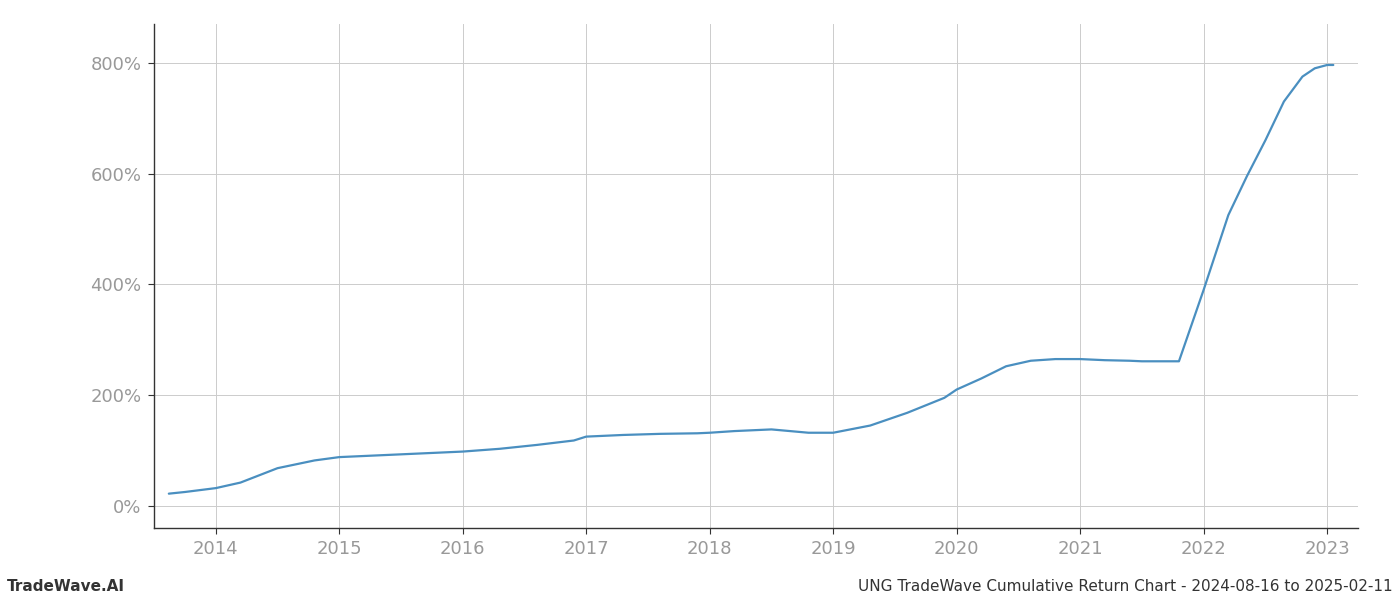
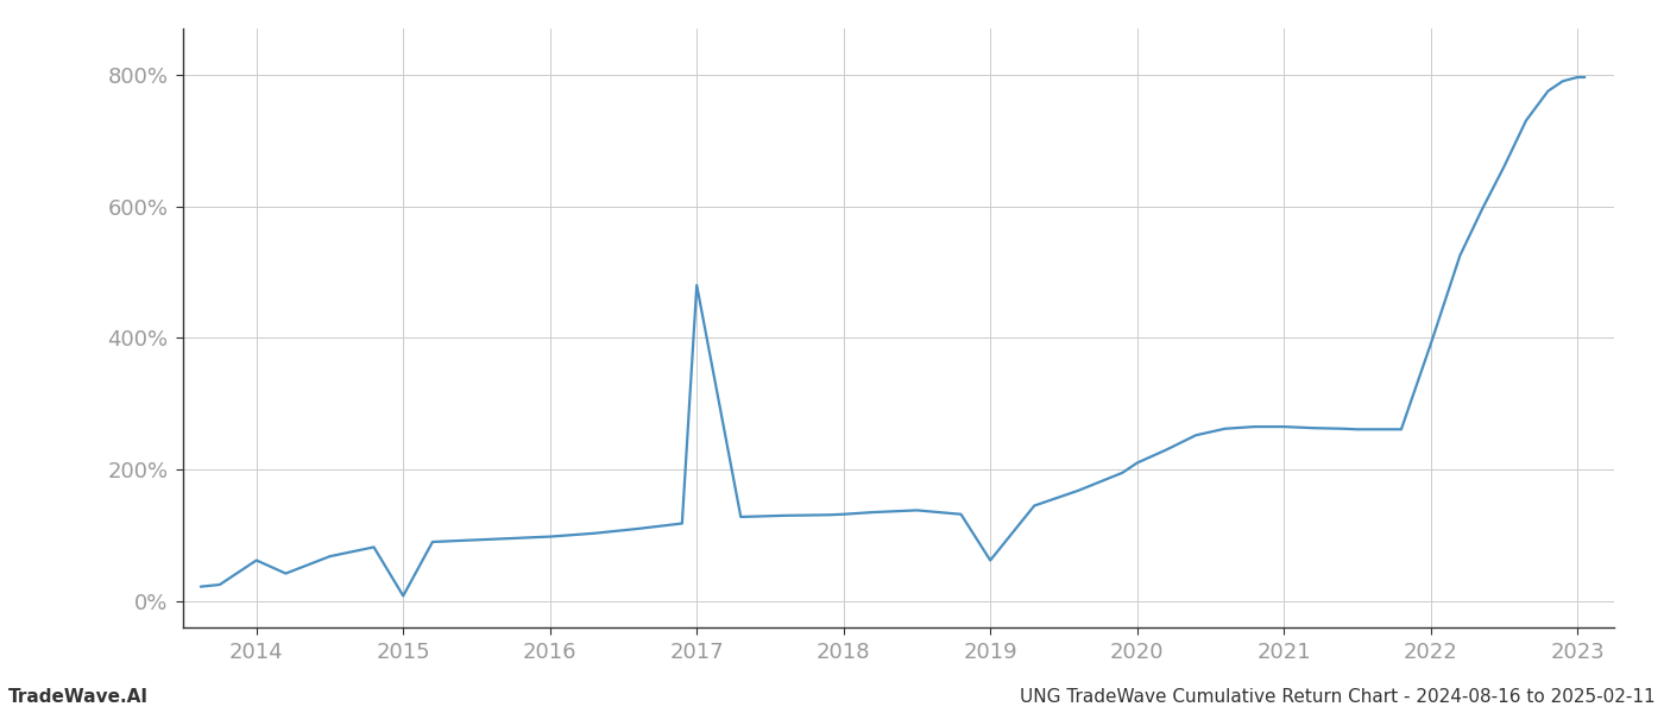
2014: 32% -> 62%
2015: 88% -> 8%
2017: 125% -> 480%
2019: 132% -> 62%
